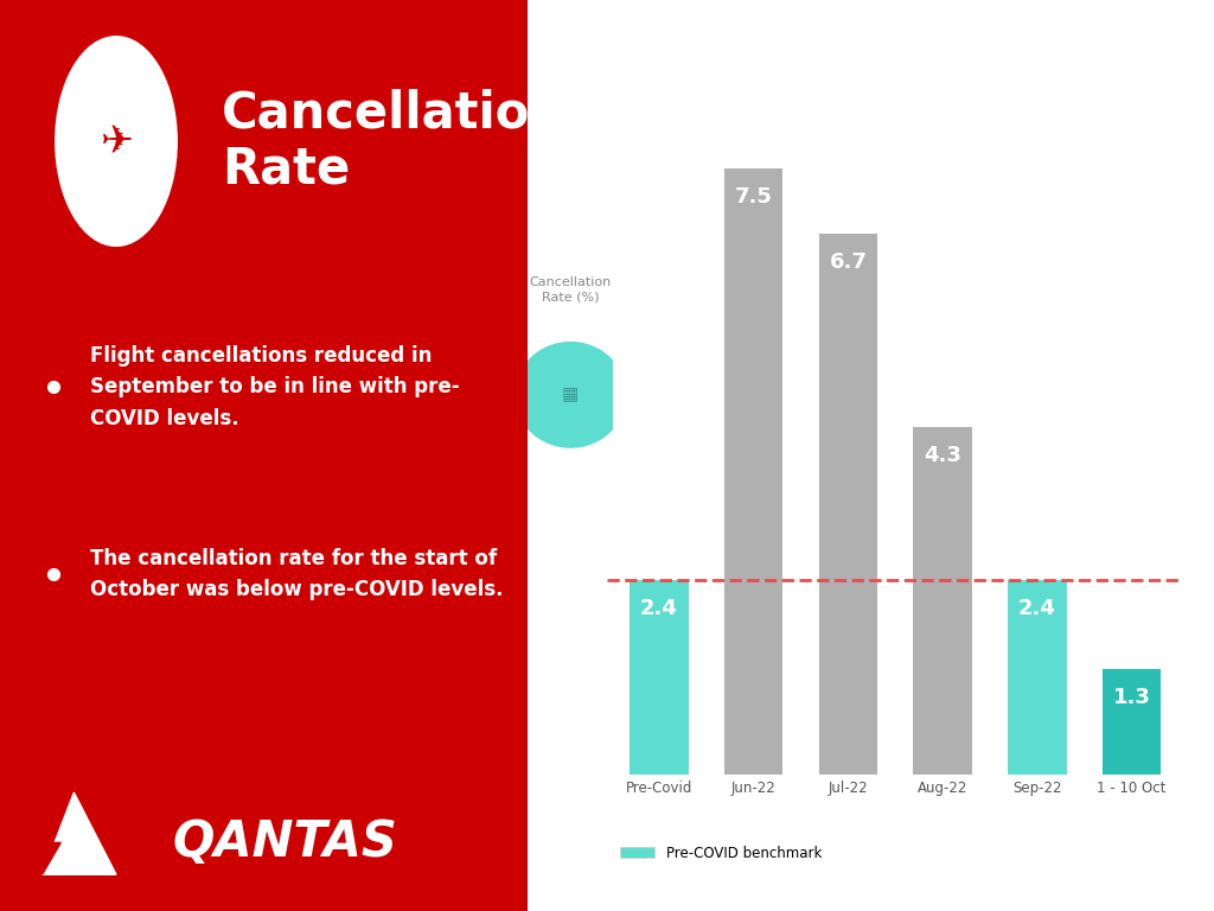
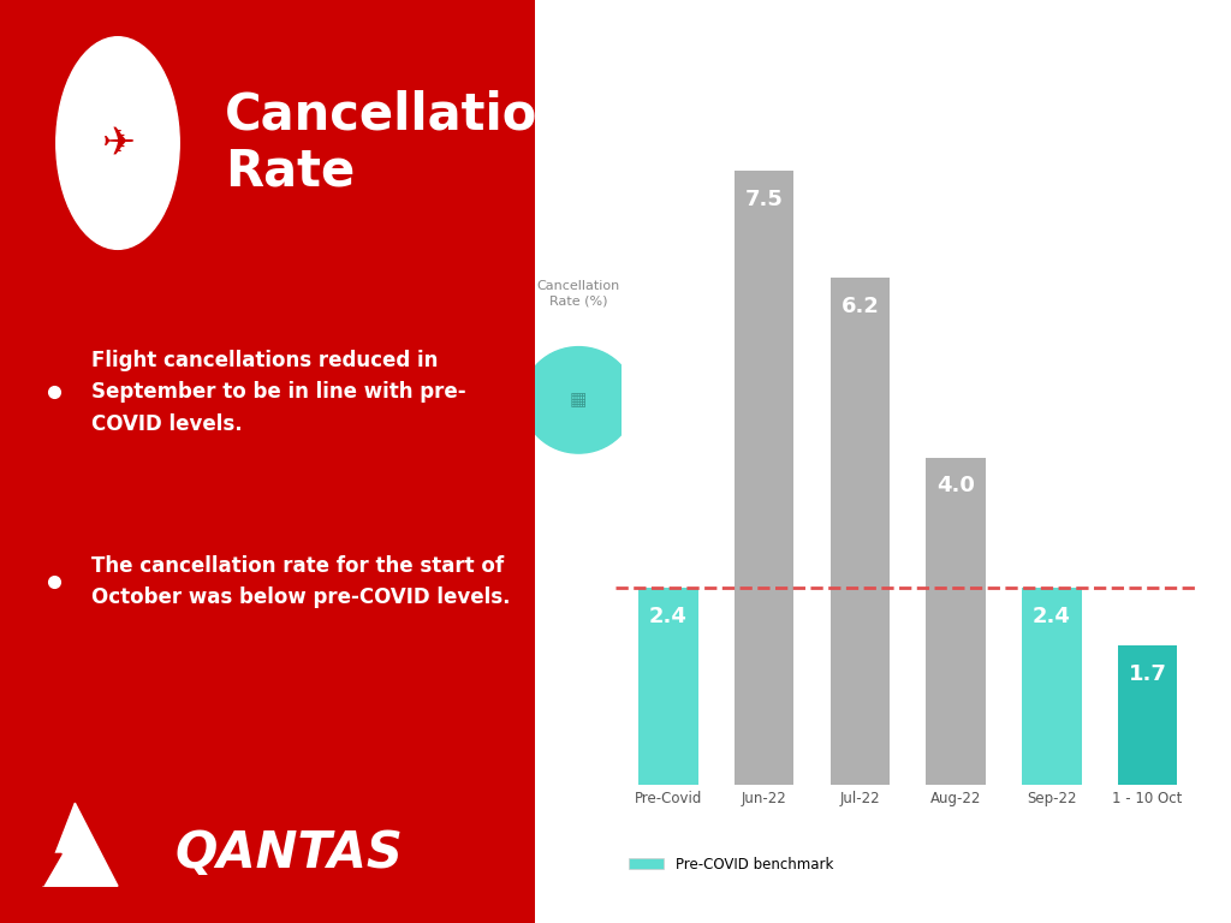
Jul-22: 6.7 -> 6.2
Aug-22: 4.3 -> 4.0
1 - 10 Oct: 1.3 -> 1.7
